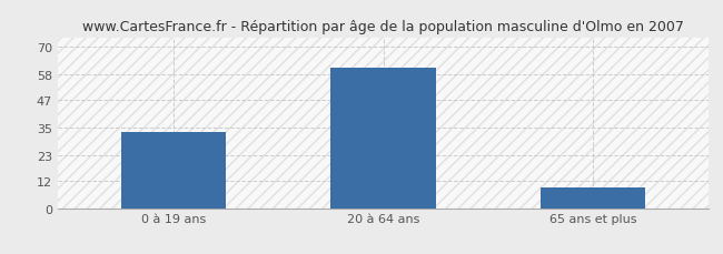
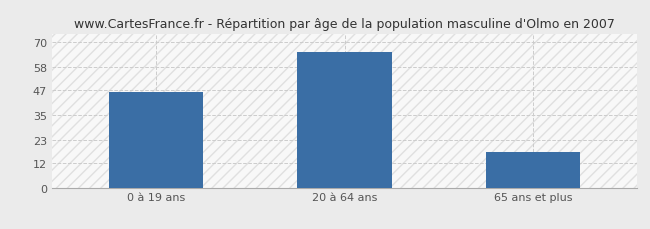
0 à 19 ans: 33 -> 46
20 à 64 ans: 61 -> 65
65 ans et plus: 9 -> 17
